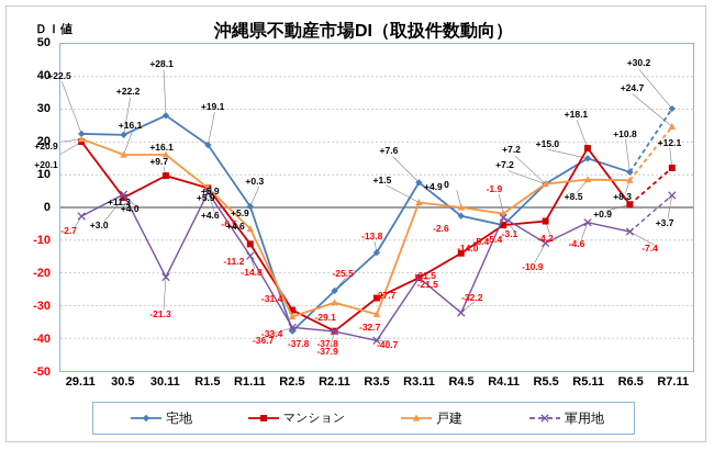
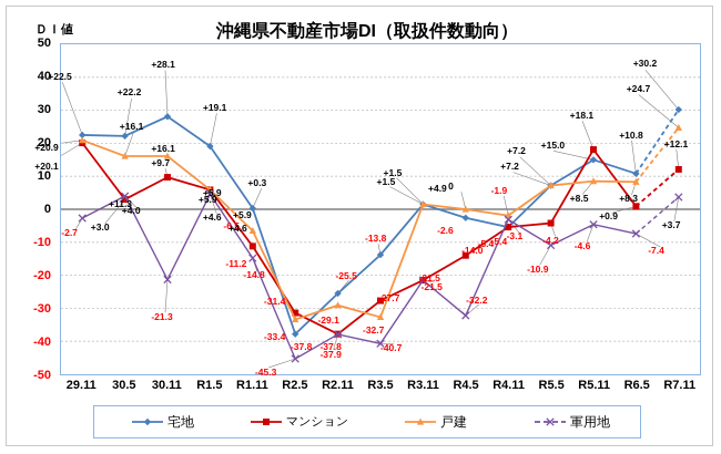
軍用地/R2.5: -36.7 -> -45.3
宅地/R3.11: +7.6 -> +1.5
